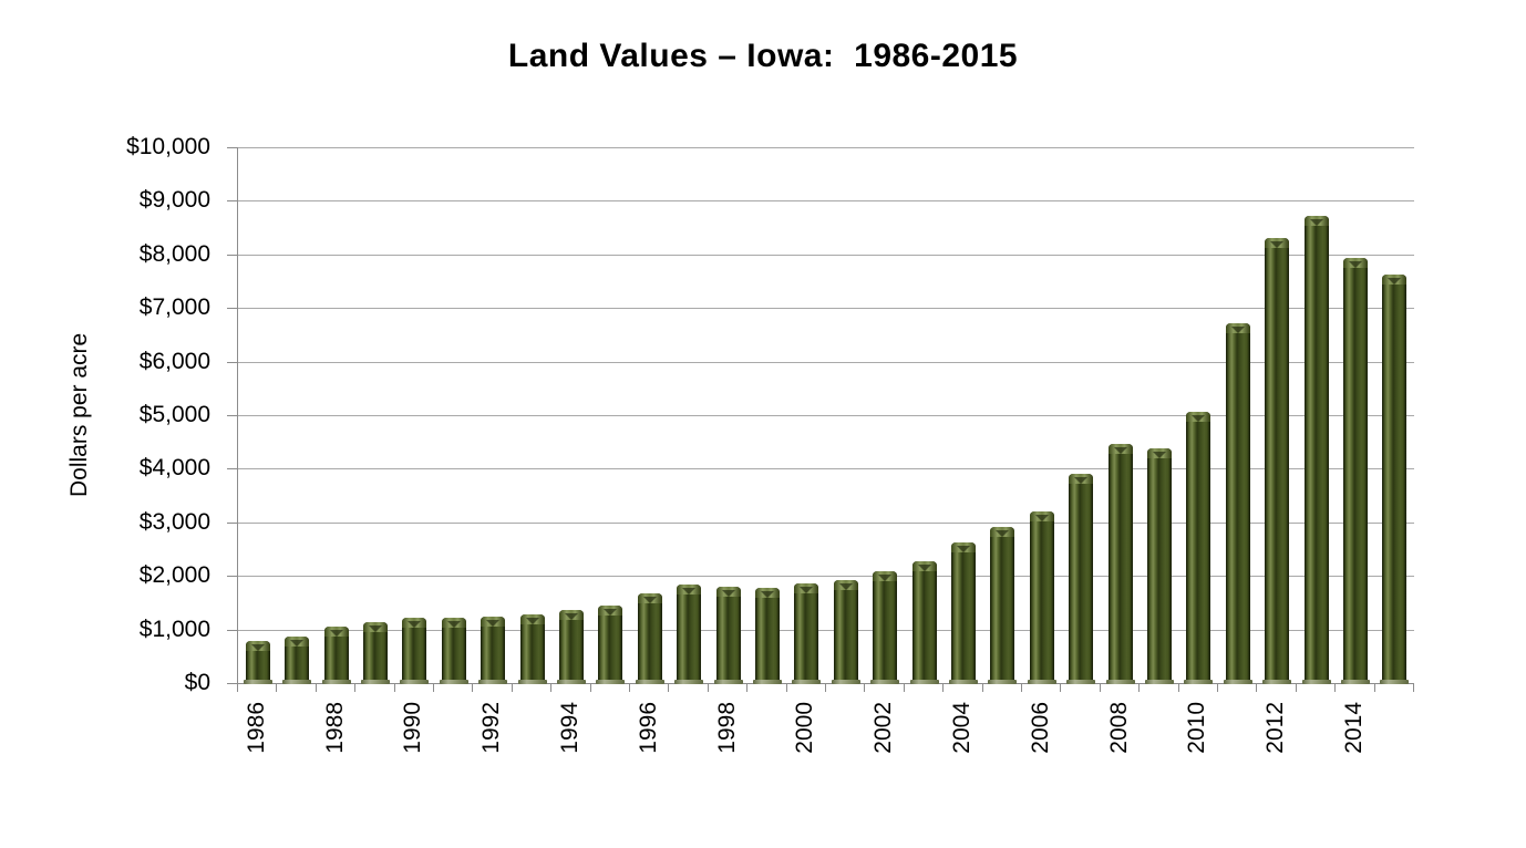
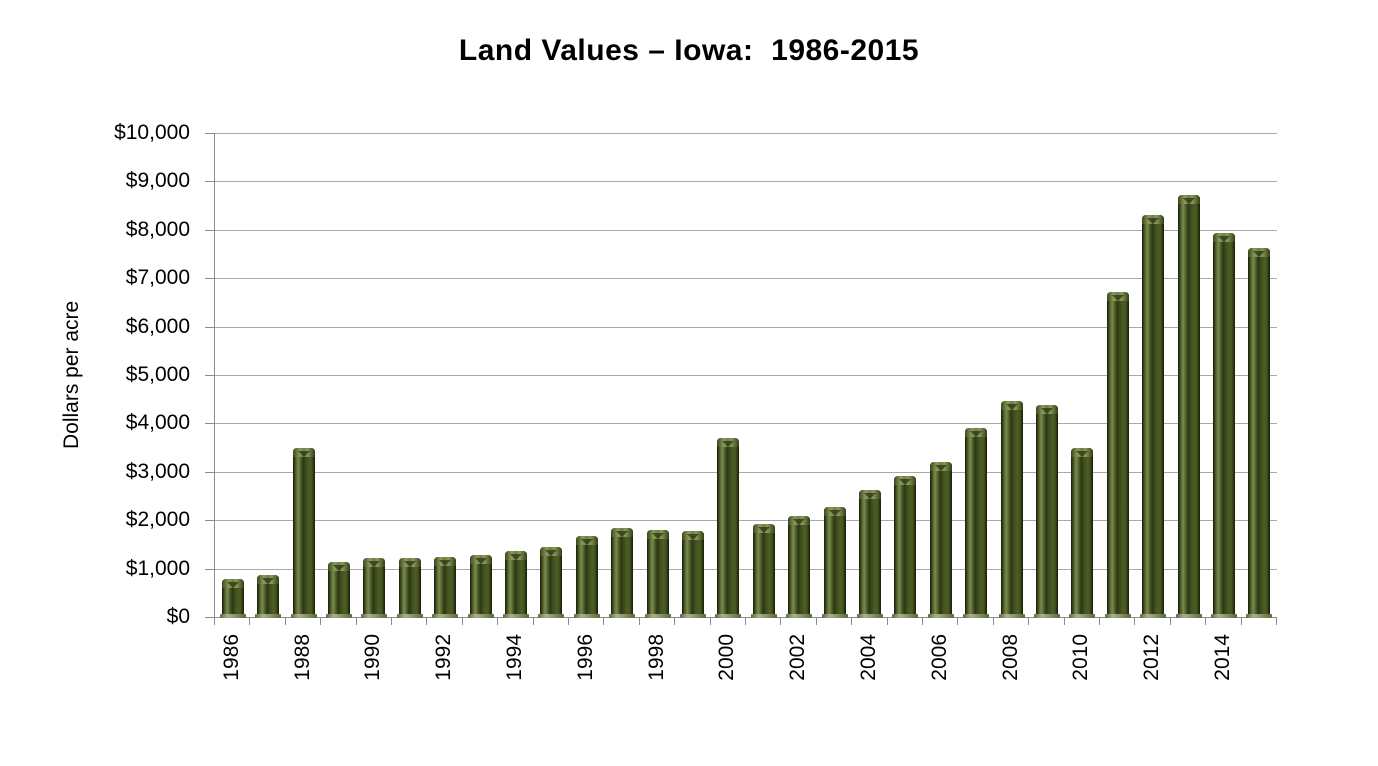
1988: $1100 -> $3500
2000: $1900 -> $3700
2010: $5100 -> $3500
